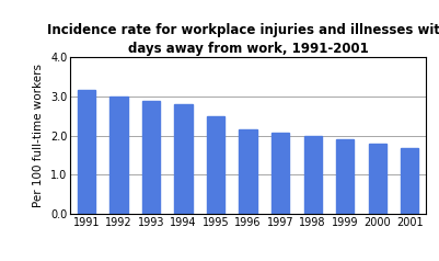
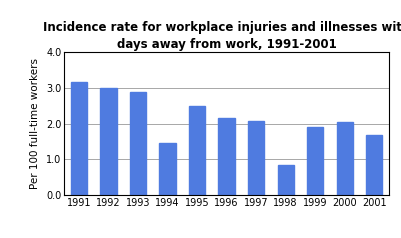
1994: 2.80 -> 1.45
1998: 2.00 -> 0.85
2000: 1.80 -> 2.05
